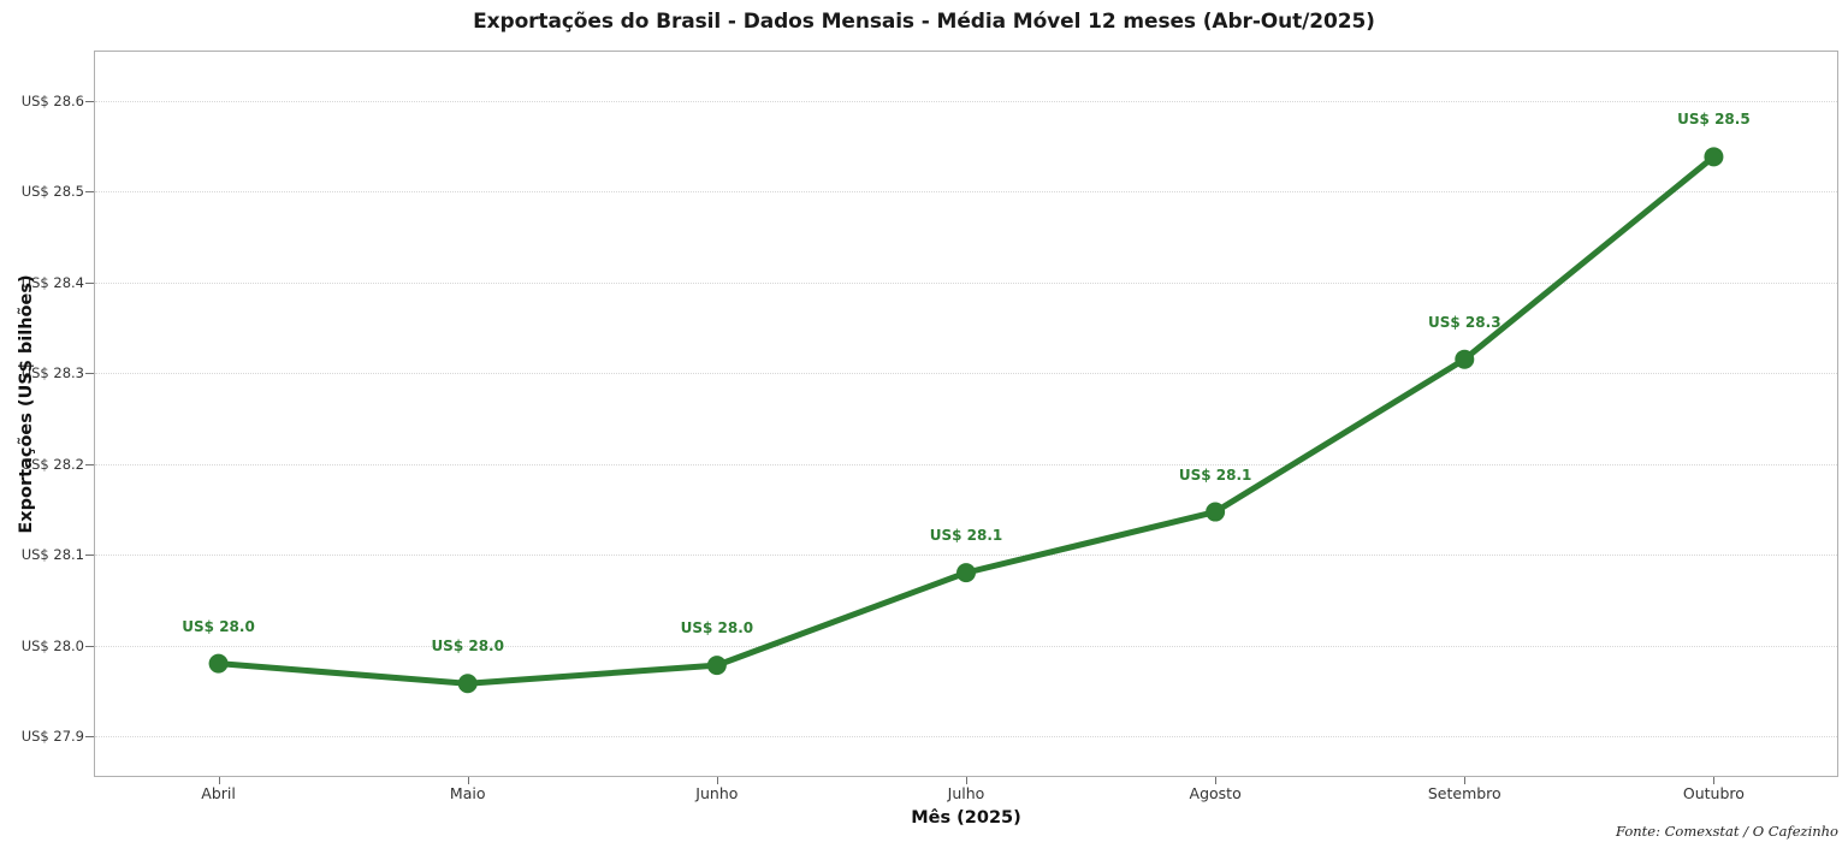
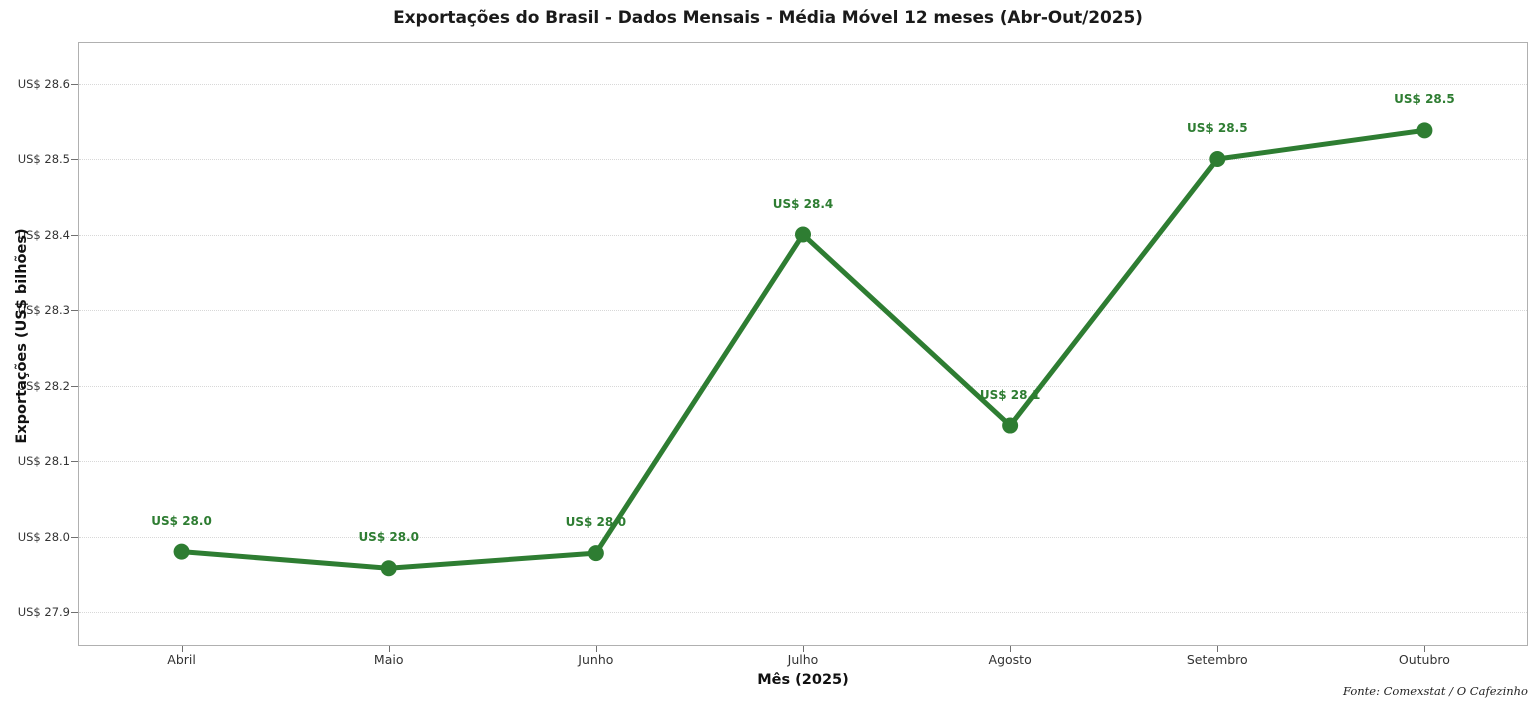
Julho: 28.1 -> 28.4
Setembro: 28.3 -> 28.5
